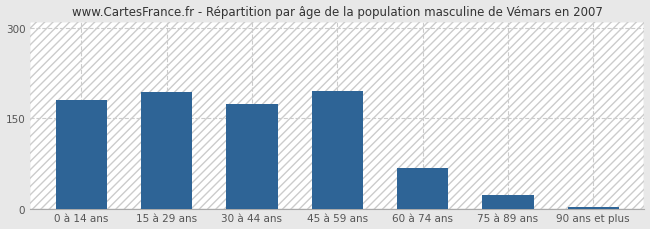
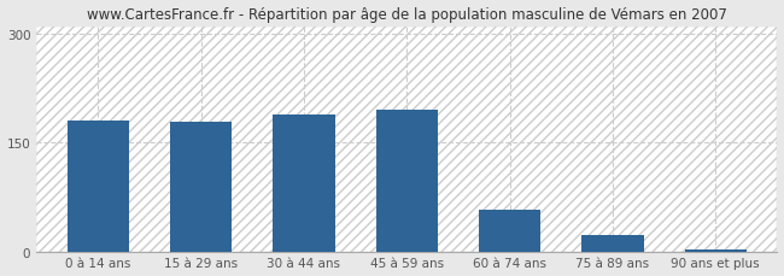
15 à 29 ans: 193 -> 178
30 à 44 ans: 173 -> 188
60 à 74 ans: 68 -> 58
